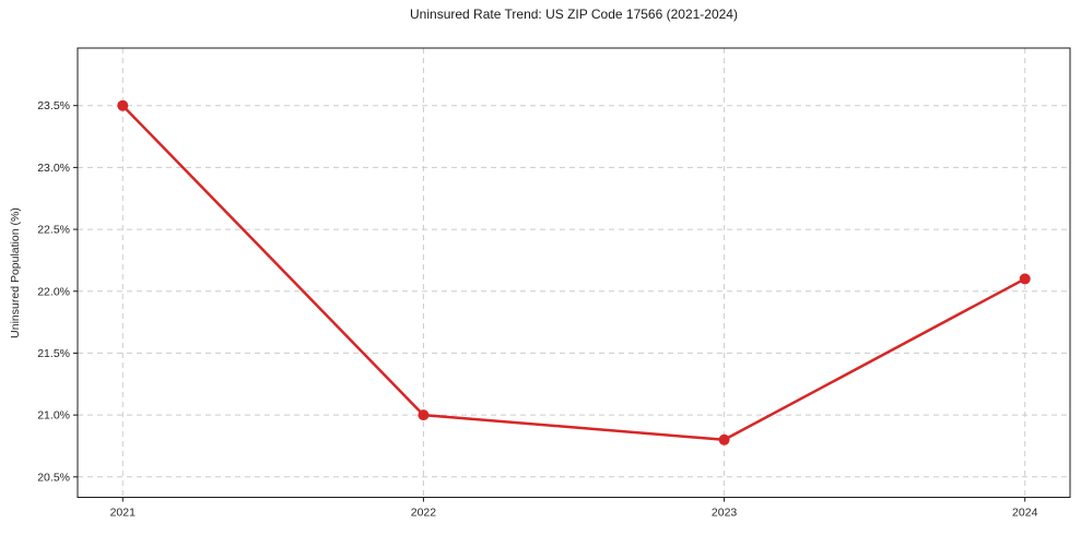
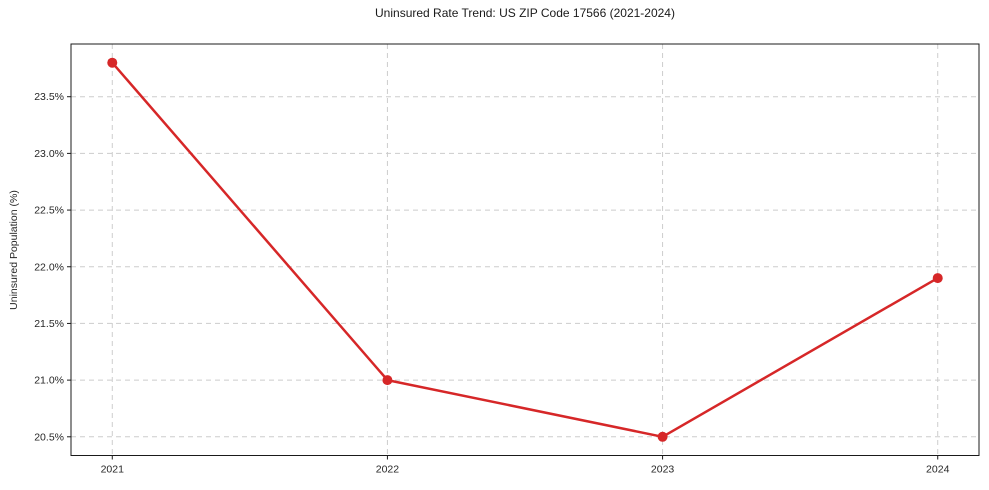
2021: 23.5% -> 23.8%
2023: 20.8% -> 20.5%
2024: 22.1% -> 21.9%
